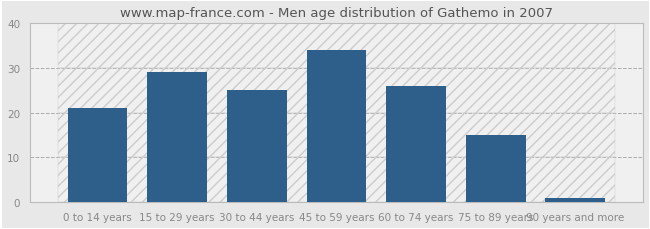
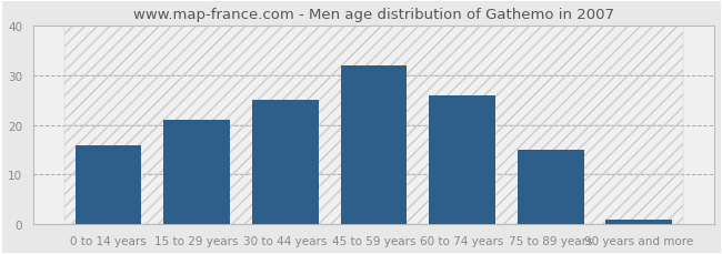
0 to 14 years: 21 -> 16
15 to 29 years: 29 -> 21
45 to 59 years: 34 -> 32
